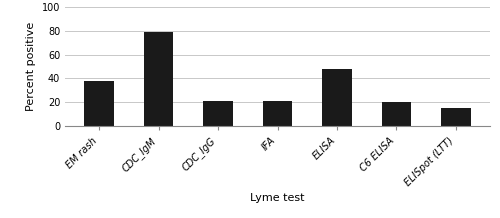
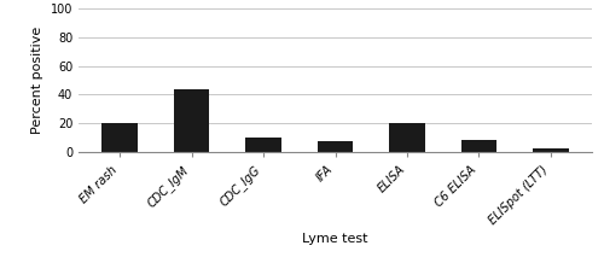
EM rash: 38 -> 20
CDC_IgM: 79 -> 44
CDC_IgG: 21 -> 10
IFA: 21 -> 8
ELISA: 48 -> 20
C6 ELISA: 20 -> 9
ELISpot (LTT): 15 -> 3
